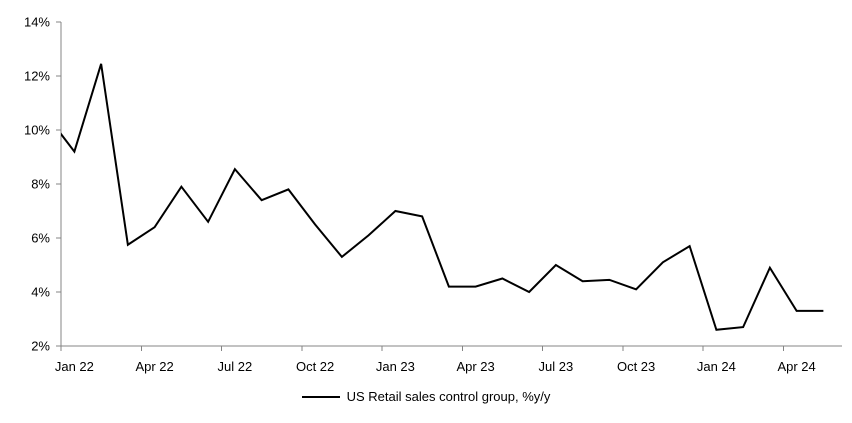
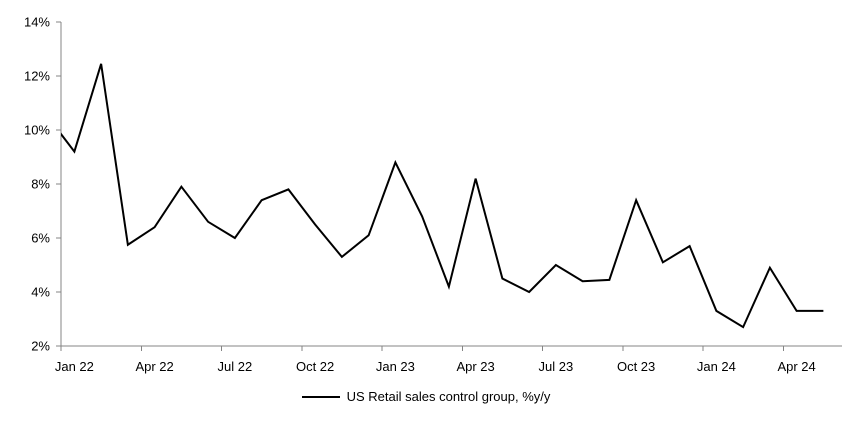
Jul 22: 8.6% -> 6.0%
Jan 23: 7.0% -> 8.8%
Apr 23: 4.2% -> 8.2%
Oct 23: 4.1% -> 7.4%
Jan 24: 2.6% -> 3.3%
